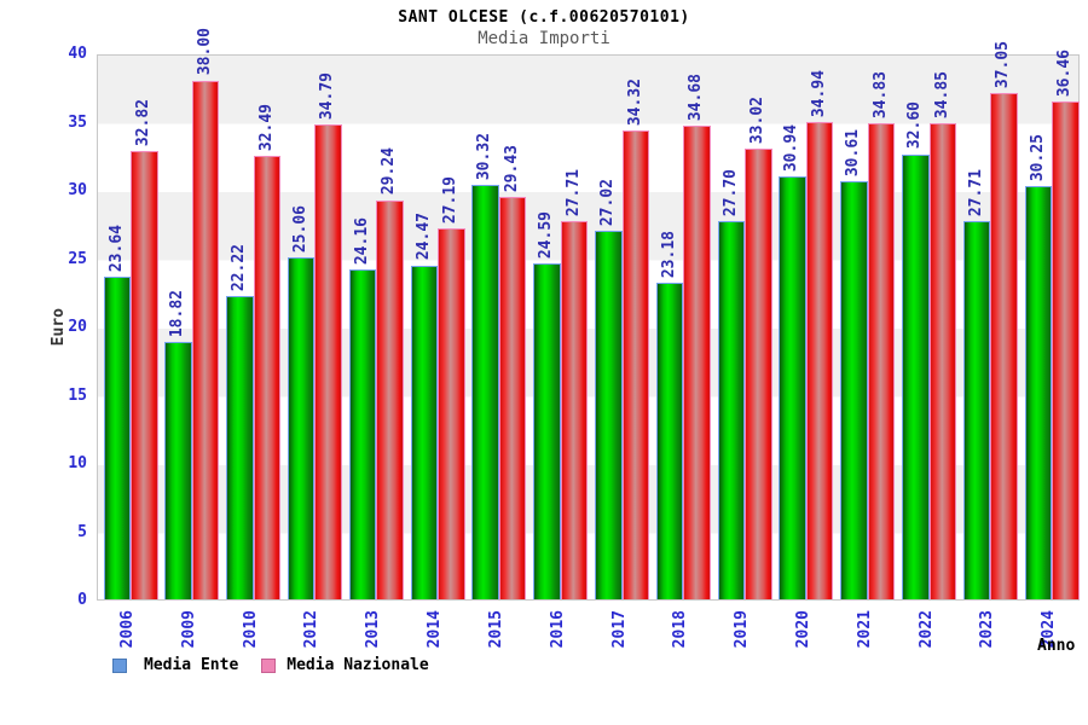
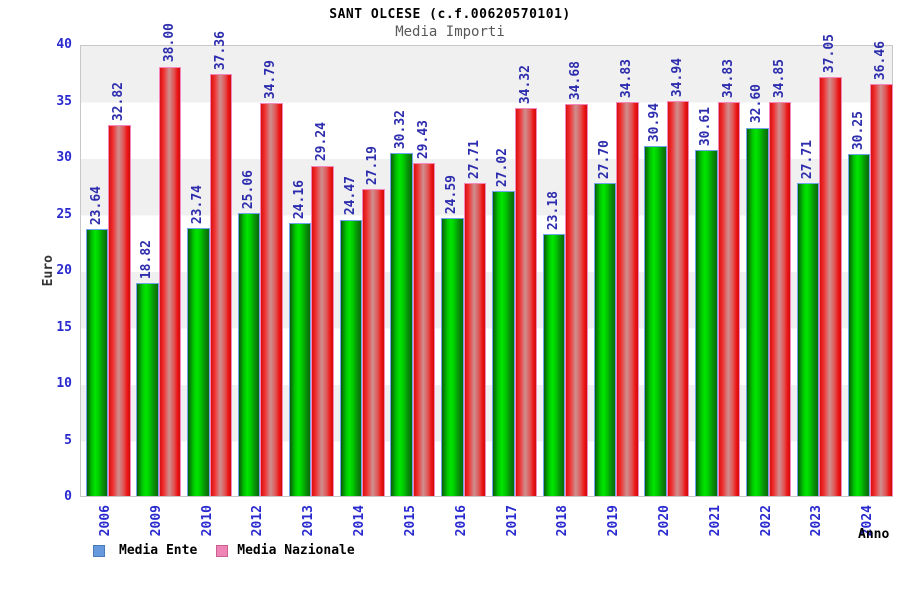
Media Ente/2010: 22.22 -> 23.74
Media Nazionale/2010: 32.49 -> 37.36
Media Nazionale/2019: 33.02 -> 34.83
